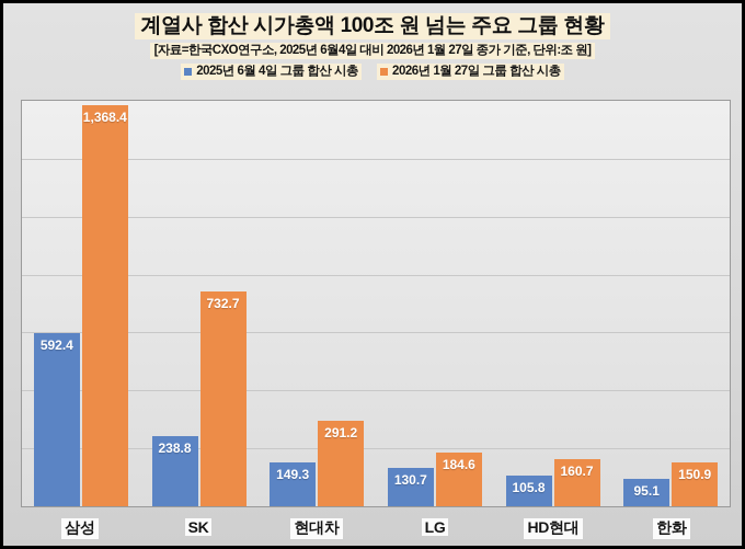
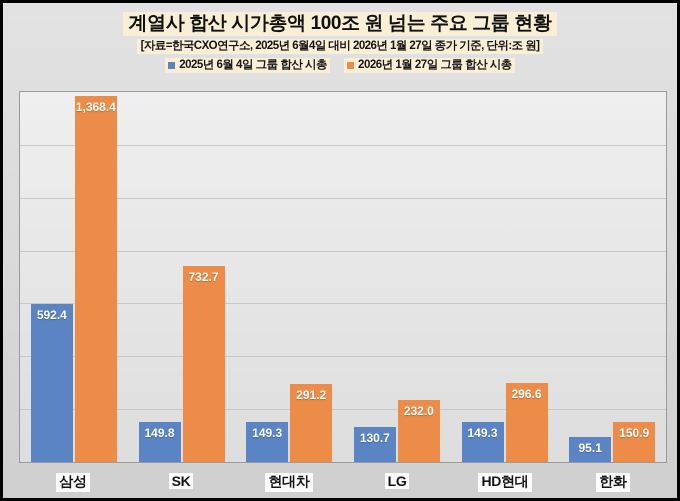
2025년 6월 4일 그룹 합산 시총/SK: 238.8 -> 149.8
2026년 1월 27일 그룹 합산 시총/LG: 184.6 -> 232.0
2025년 6월 4일 그룹 합산 시총/HD현대: 105.8 -> 149.3
2026년 1월 27일 그룹 합산 시총/HD현대: 160.7 -> 296.6
